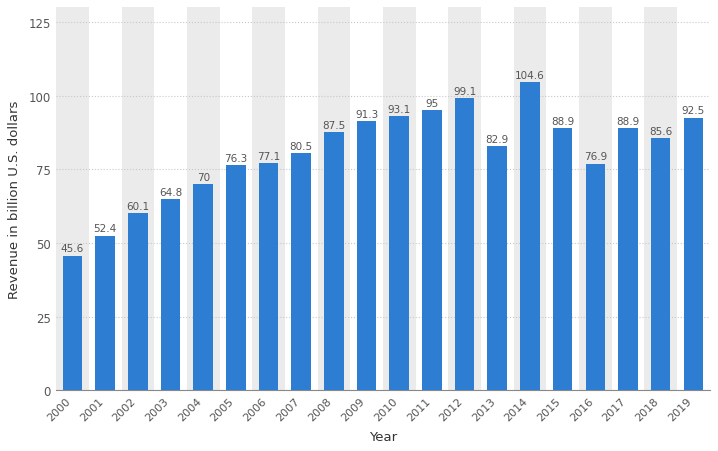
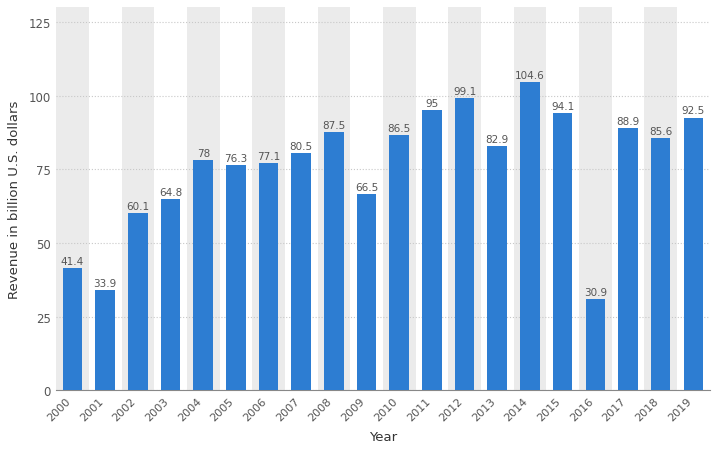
2000: 45.6 -> 41.4
2001: 52.4 -> 33.9
2004: 70 -> 78
2009: 91.3 -> 66.5
2010: 93.1 -> 86.5
2015: 88.9 -> 94.1
2016: 76.9 -> 30.9
